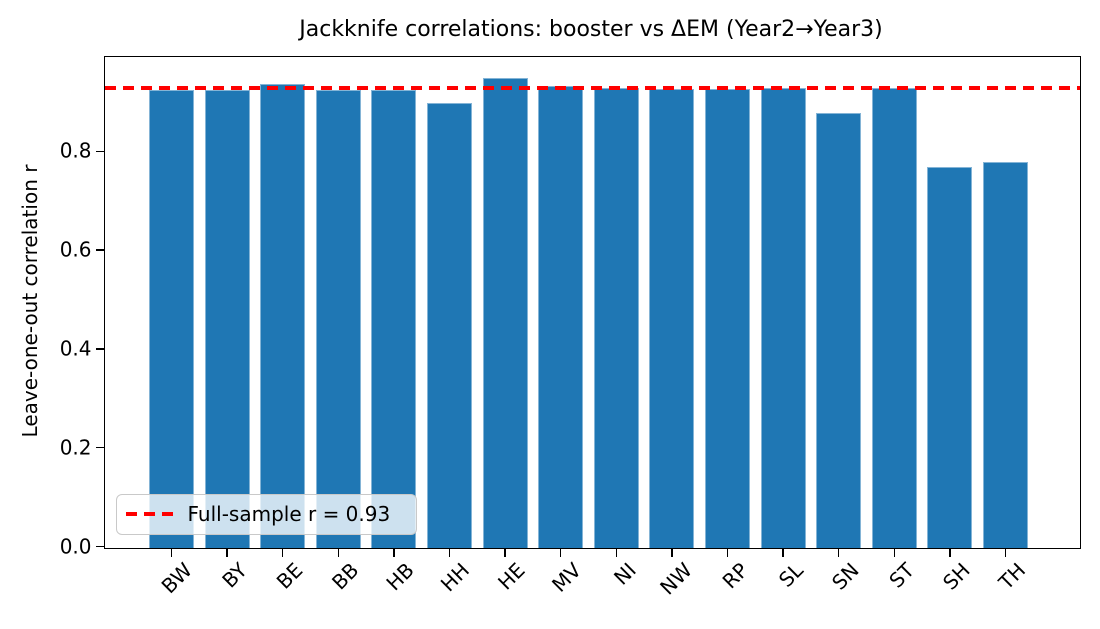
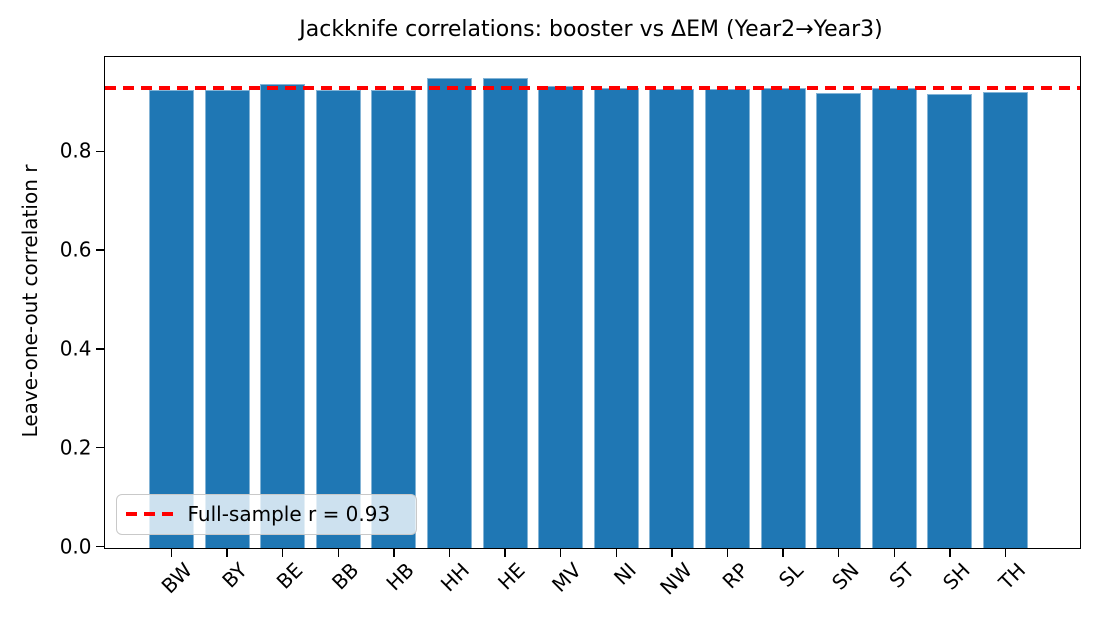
HH: 0.90 -> 0.95
SN: 0.88 -> 0.92
SH: 0.77 -> 0.92
TH: 0.78 -> 0.92
